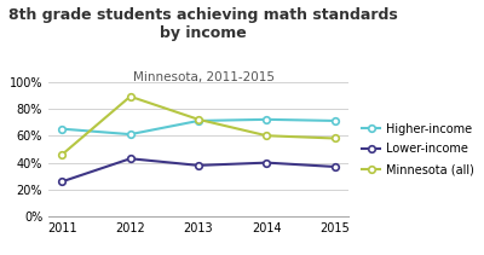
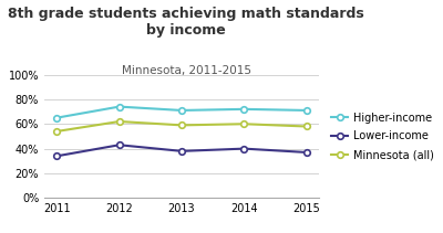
Lower-income/2011: 26% -> 34%
Minnesota (all)/2011: 46% -> 54%
Higher-income/2012: 61% -> 74%
Minnesota (all)/2012: 89% -> 62%
Minnesota (all)/2013: 72% -> 59%
